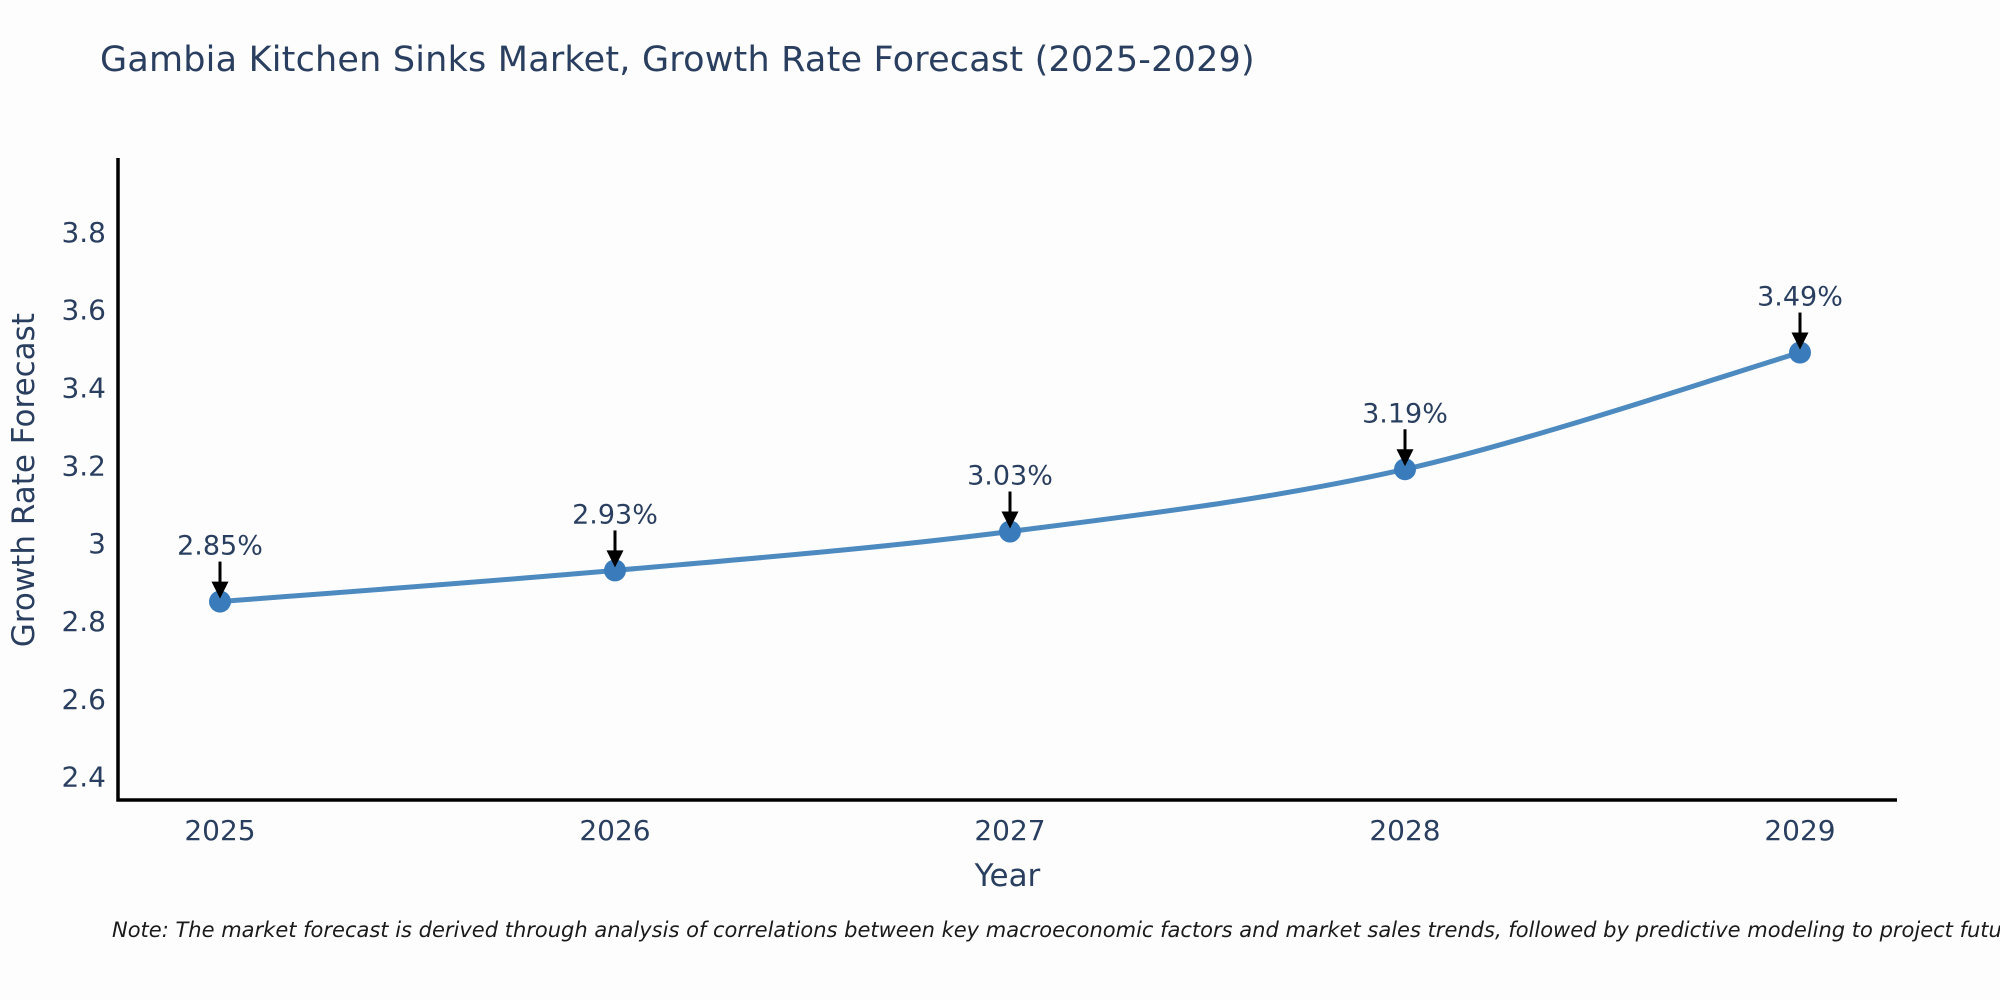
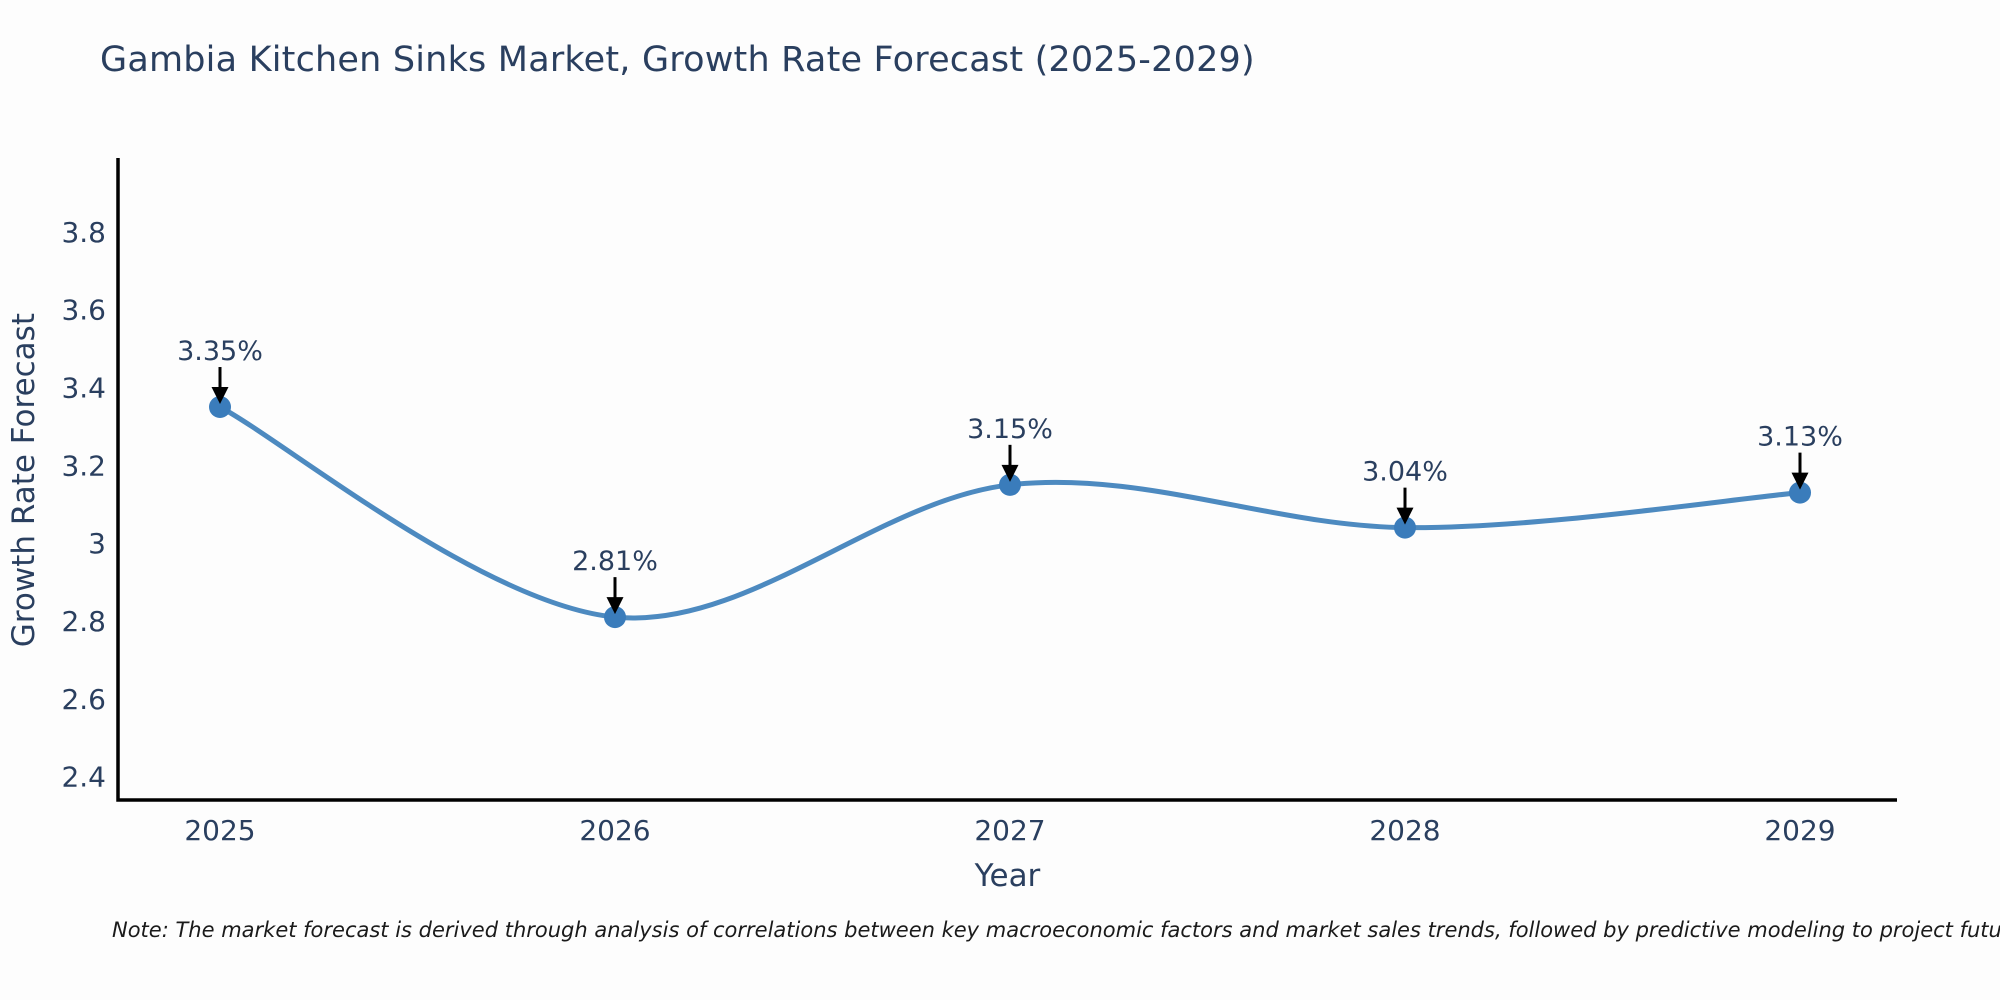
2025: 2.85% -> 3.35%
2026: 2.93% -> 2.81%
2027: 3.03% -> 3.15%
2028: 3.19% -> 3.04%
2029: 3.49% -> 3.13%
